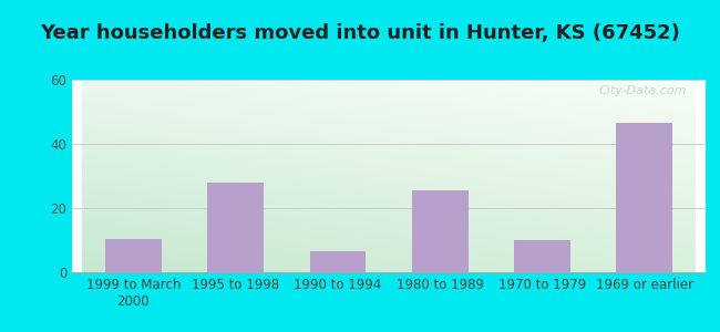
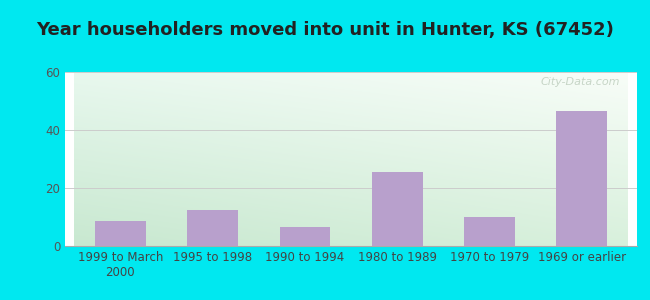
1999 to March 2000: 10.5 -> 8.5
1995 to 1998: 28.0 -> 12.5
